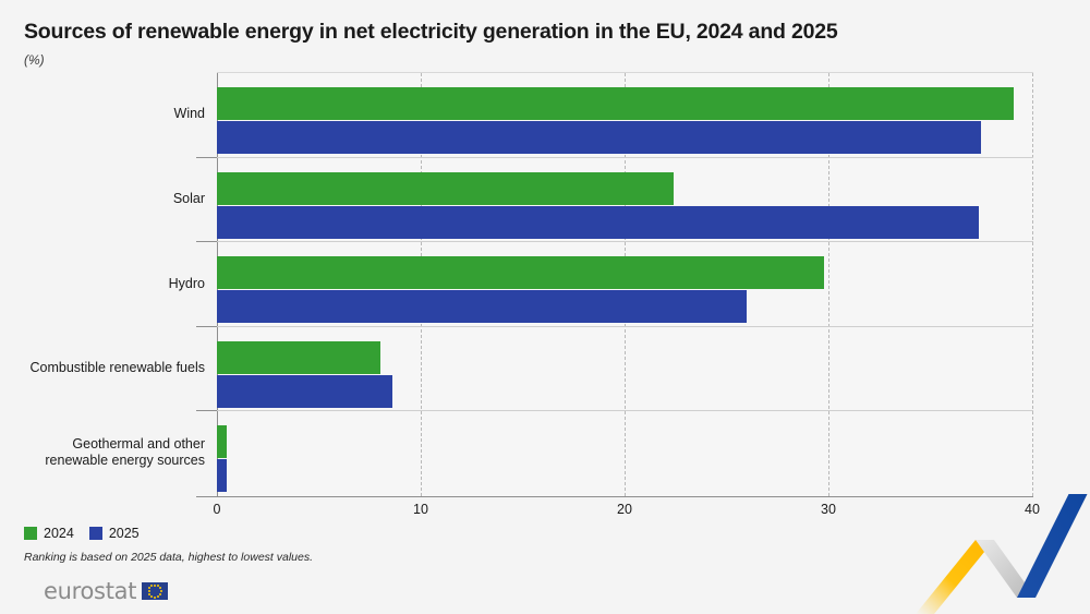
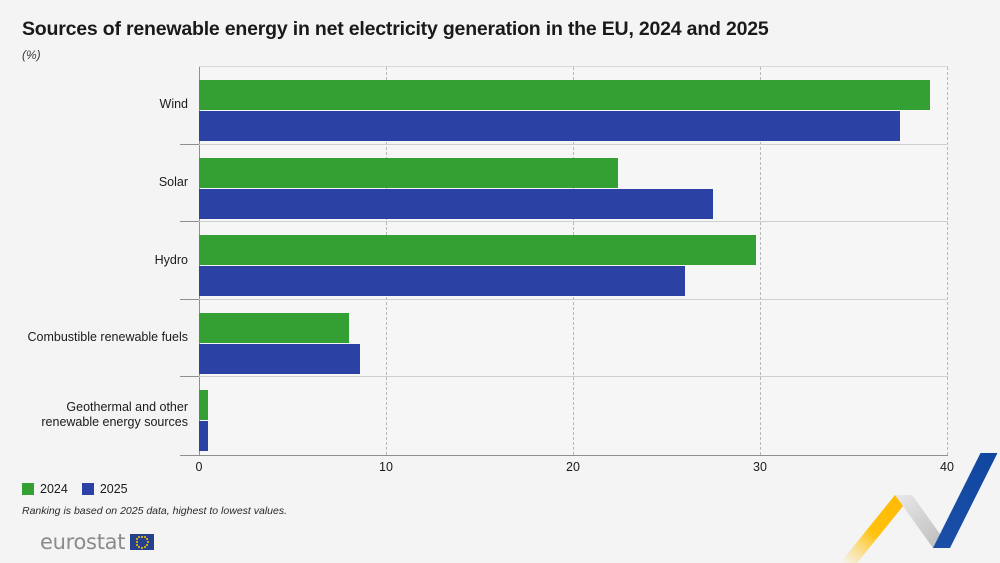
2025/Solar: 37.4 -> 27.5
